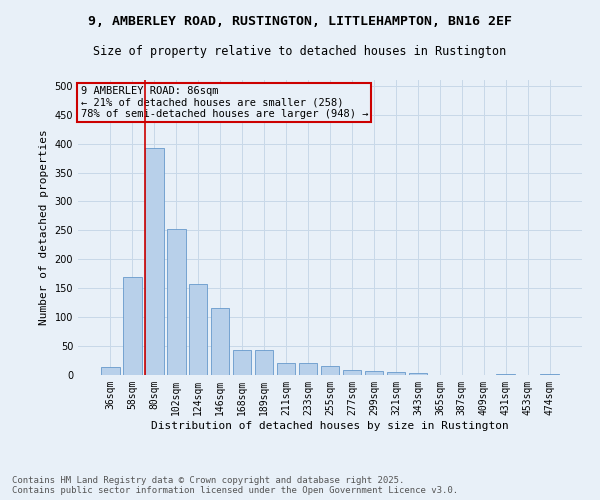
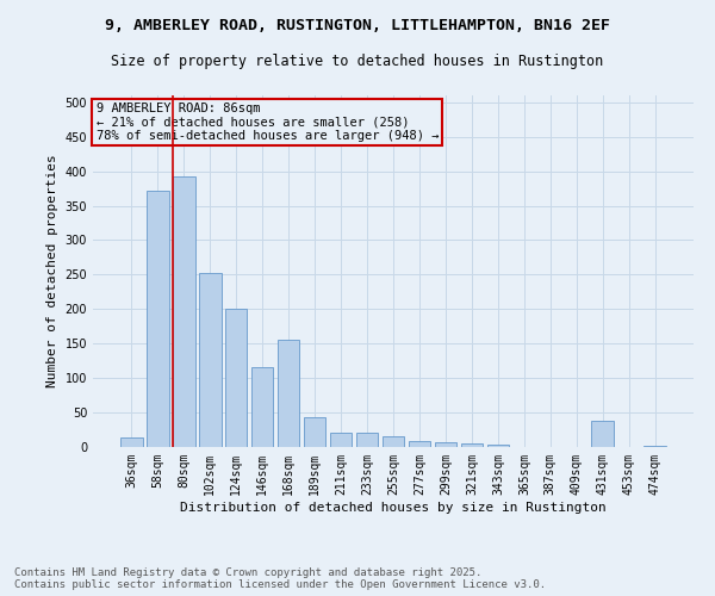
58sqm: 170 -> 372
124sqm: 158 -> 200
168sqm: 44 -> 156
431sqm: 1 -> 38
